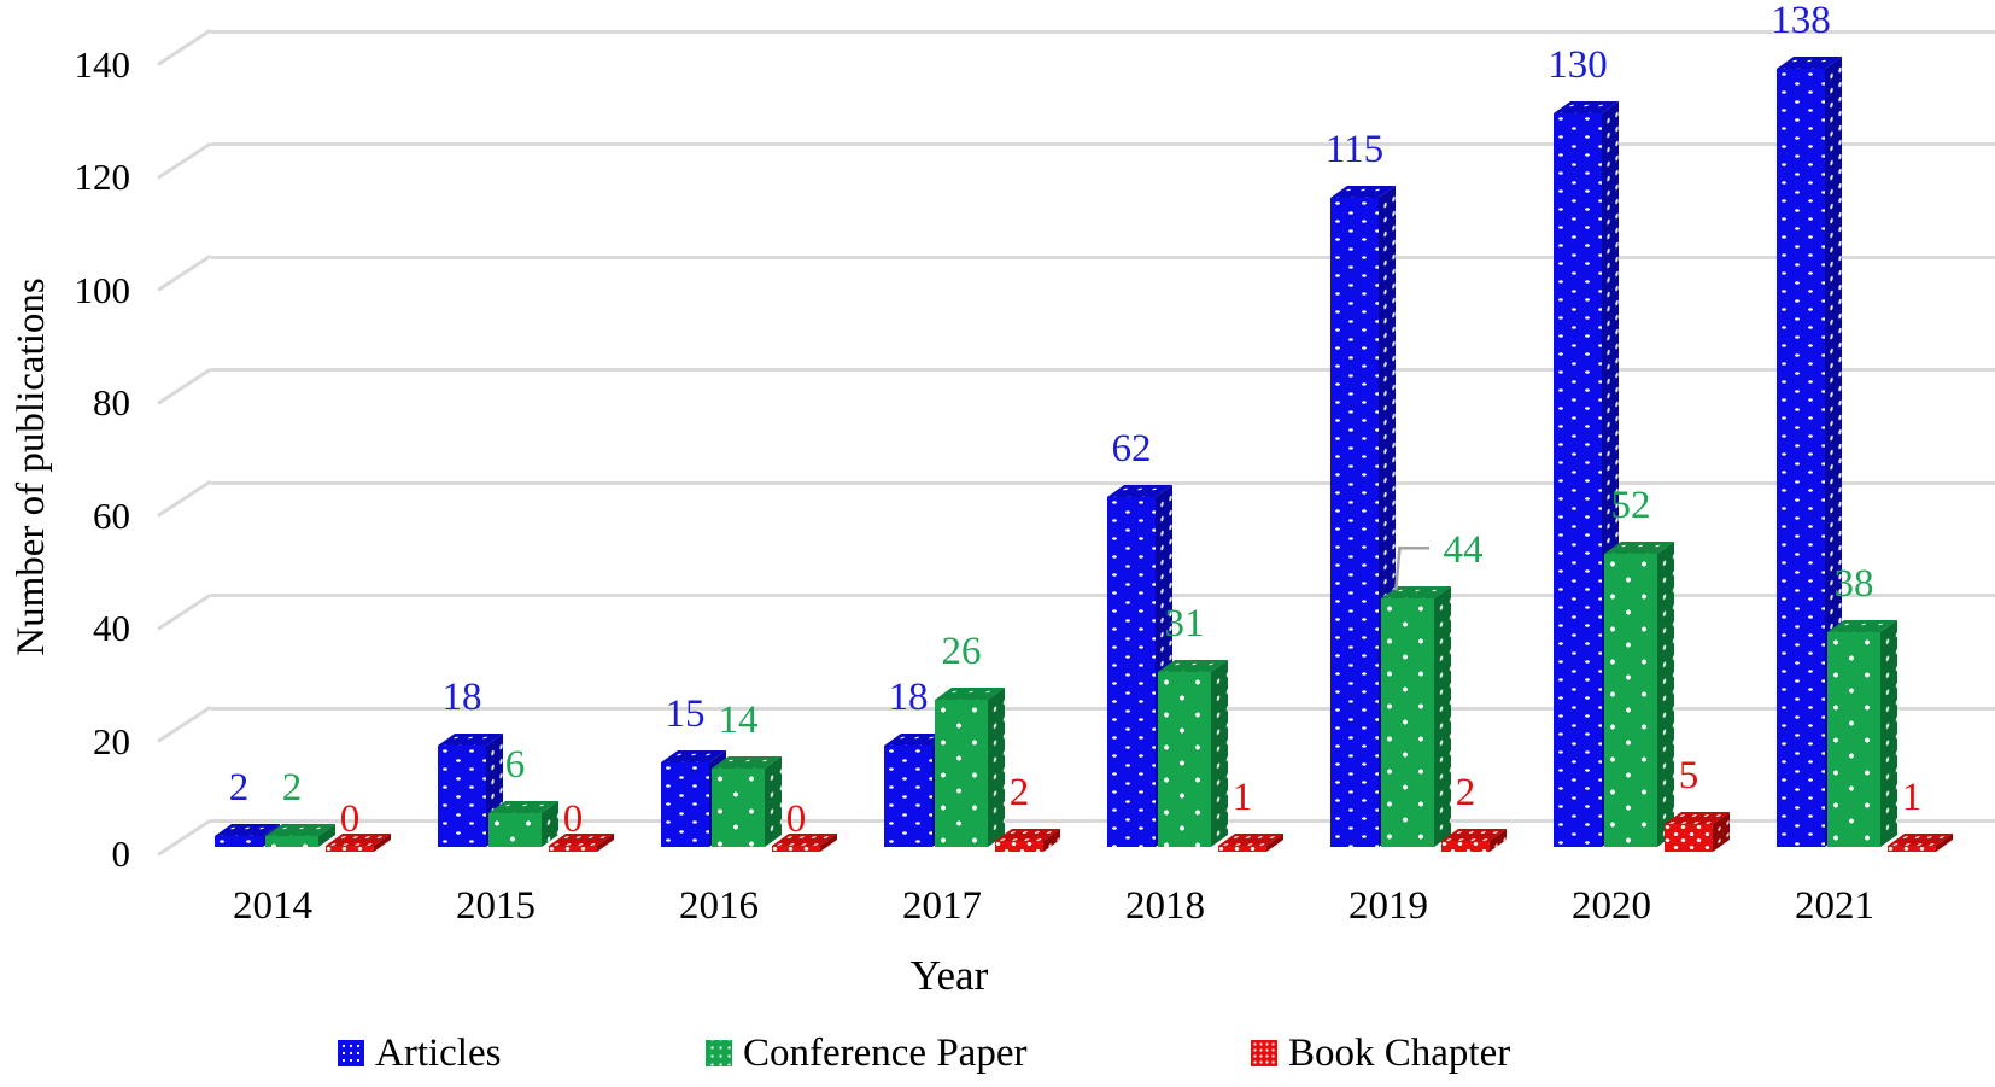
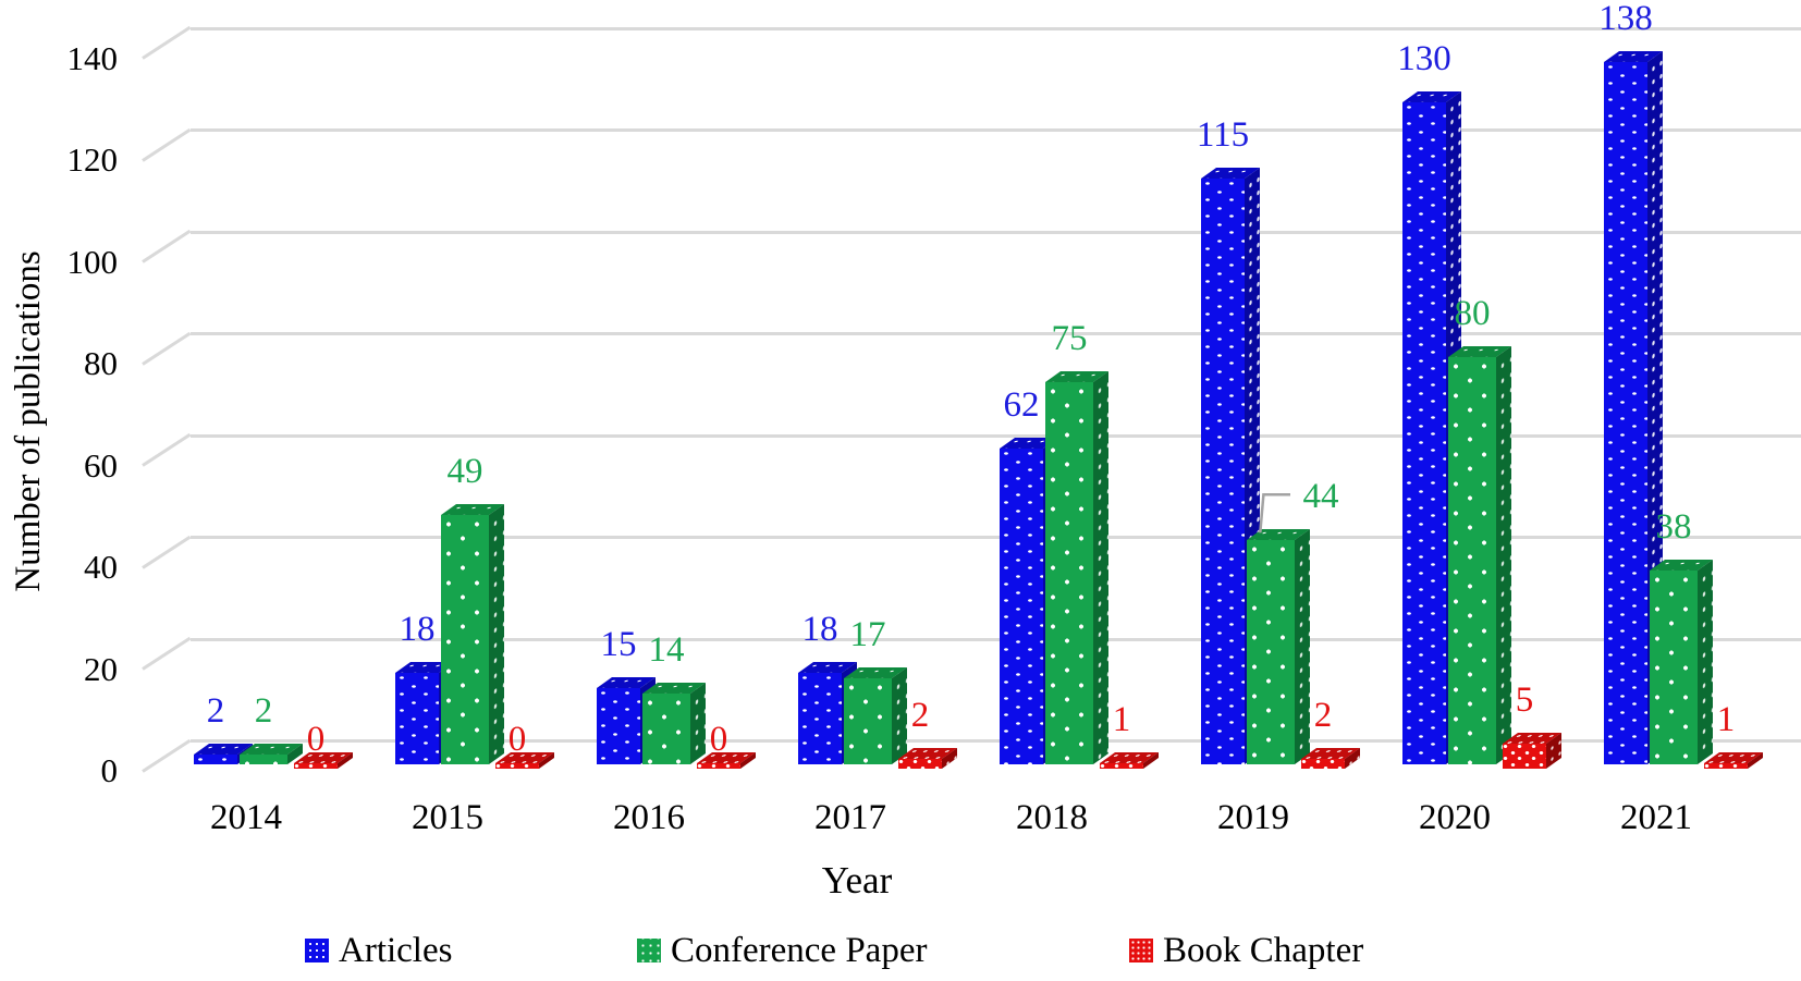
Conference Paper/2015: 6 -> 49
Conference Paper/2017: 26 -> 17
Conference Paper/2018: 31 -> 75
Conference Paper/2020: 52 -> 80
